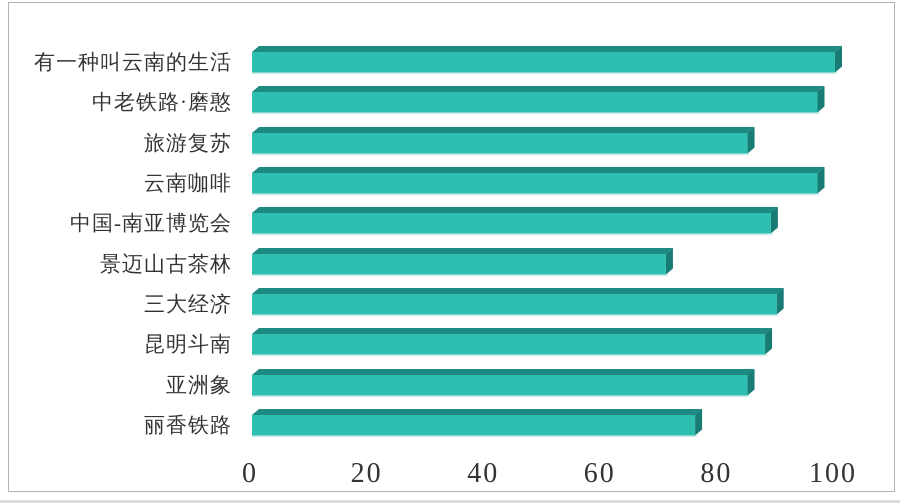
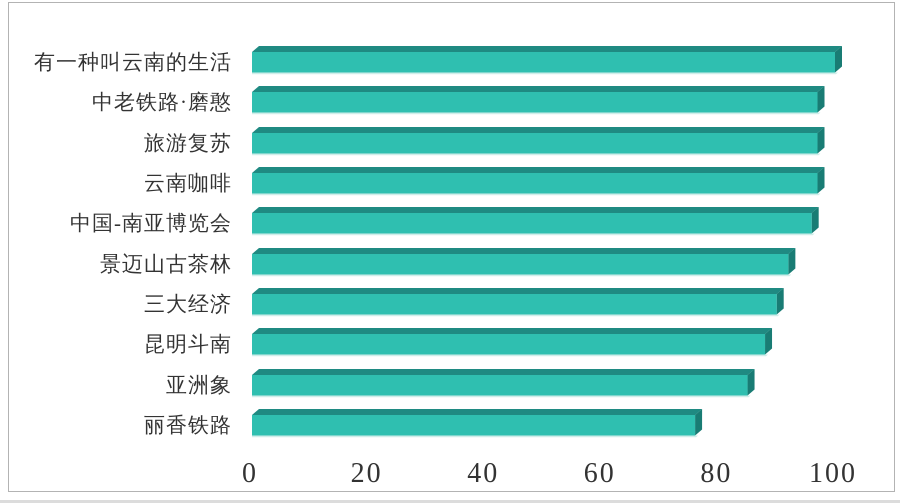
旅游复苏: 85 -> 97
中国-南亚博览会: 89 -> 96
景迈山古茶林: 71 -> 92
